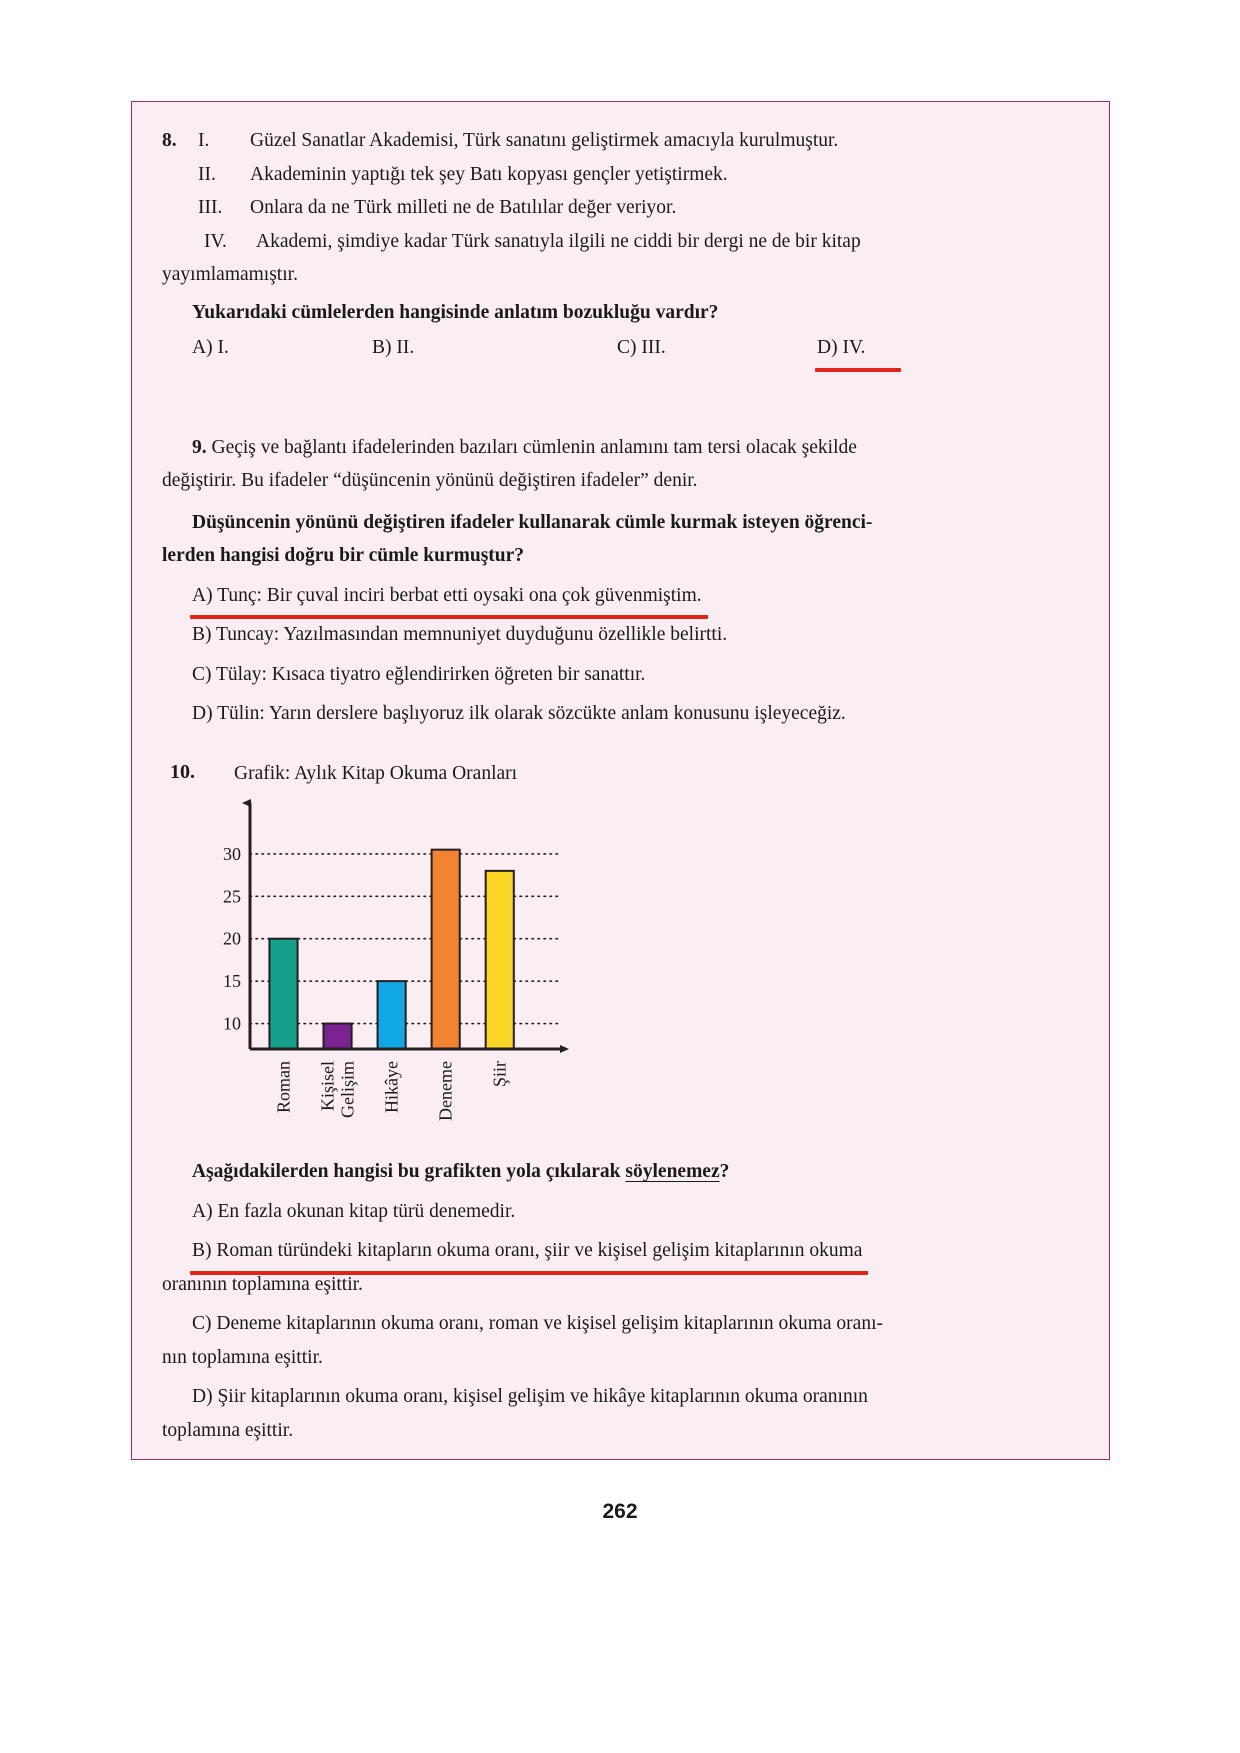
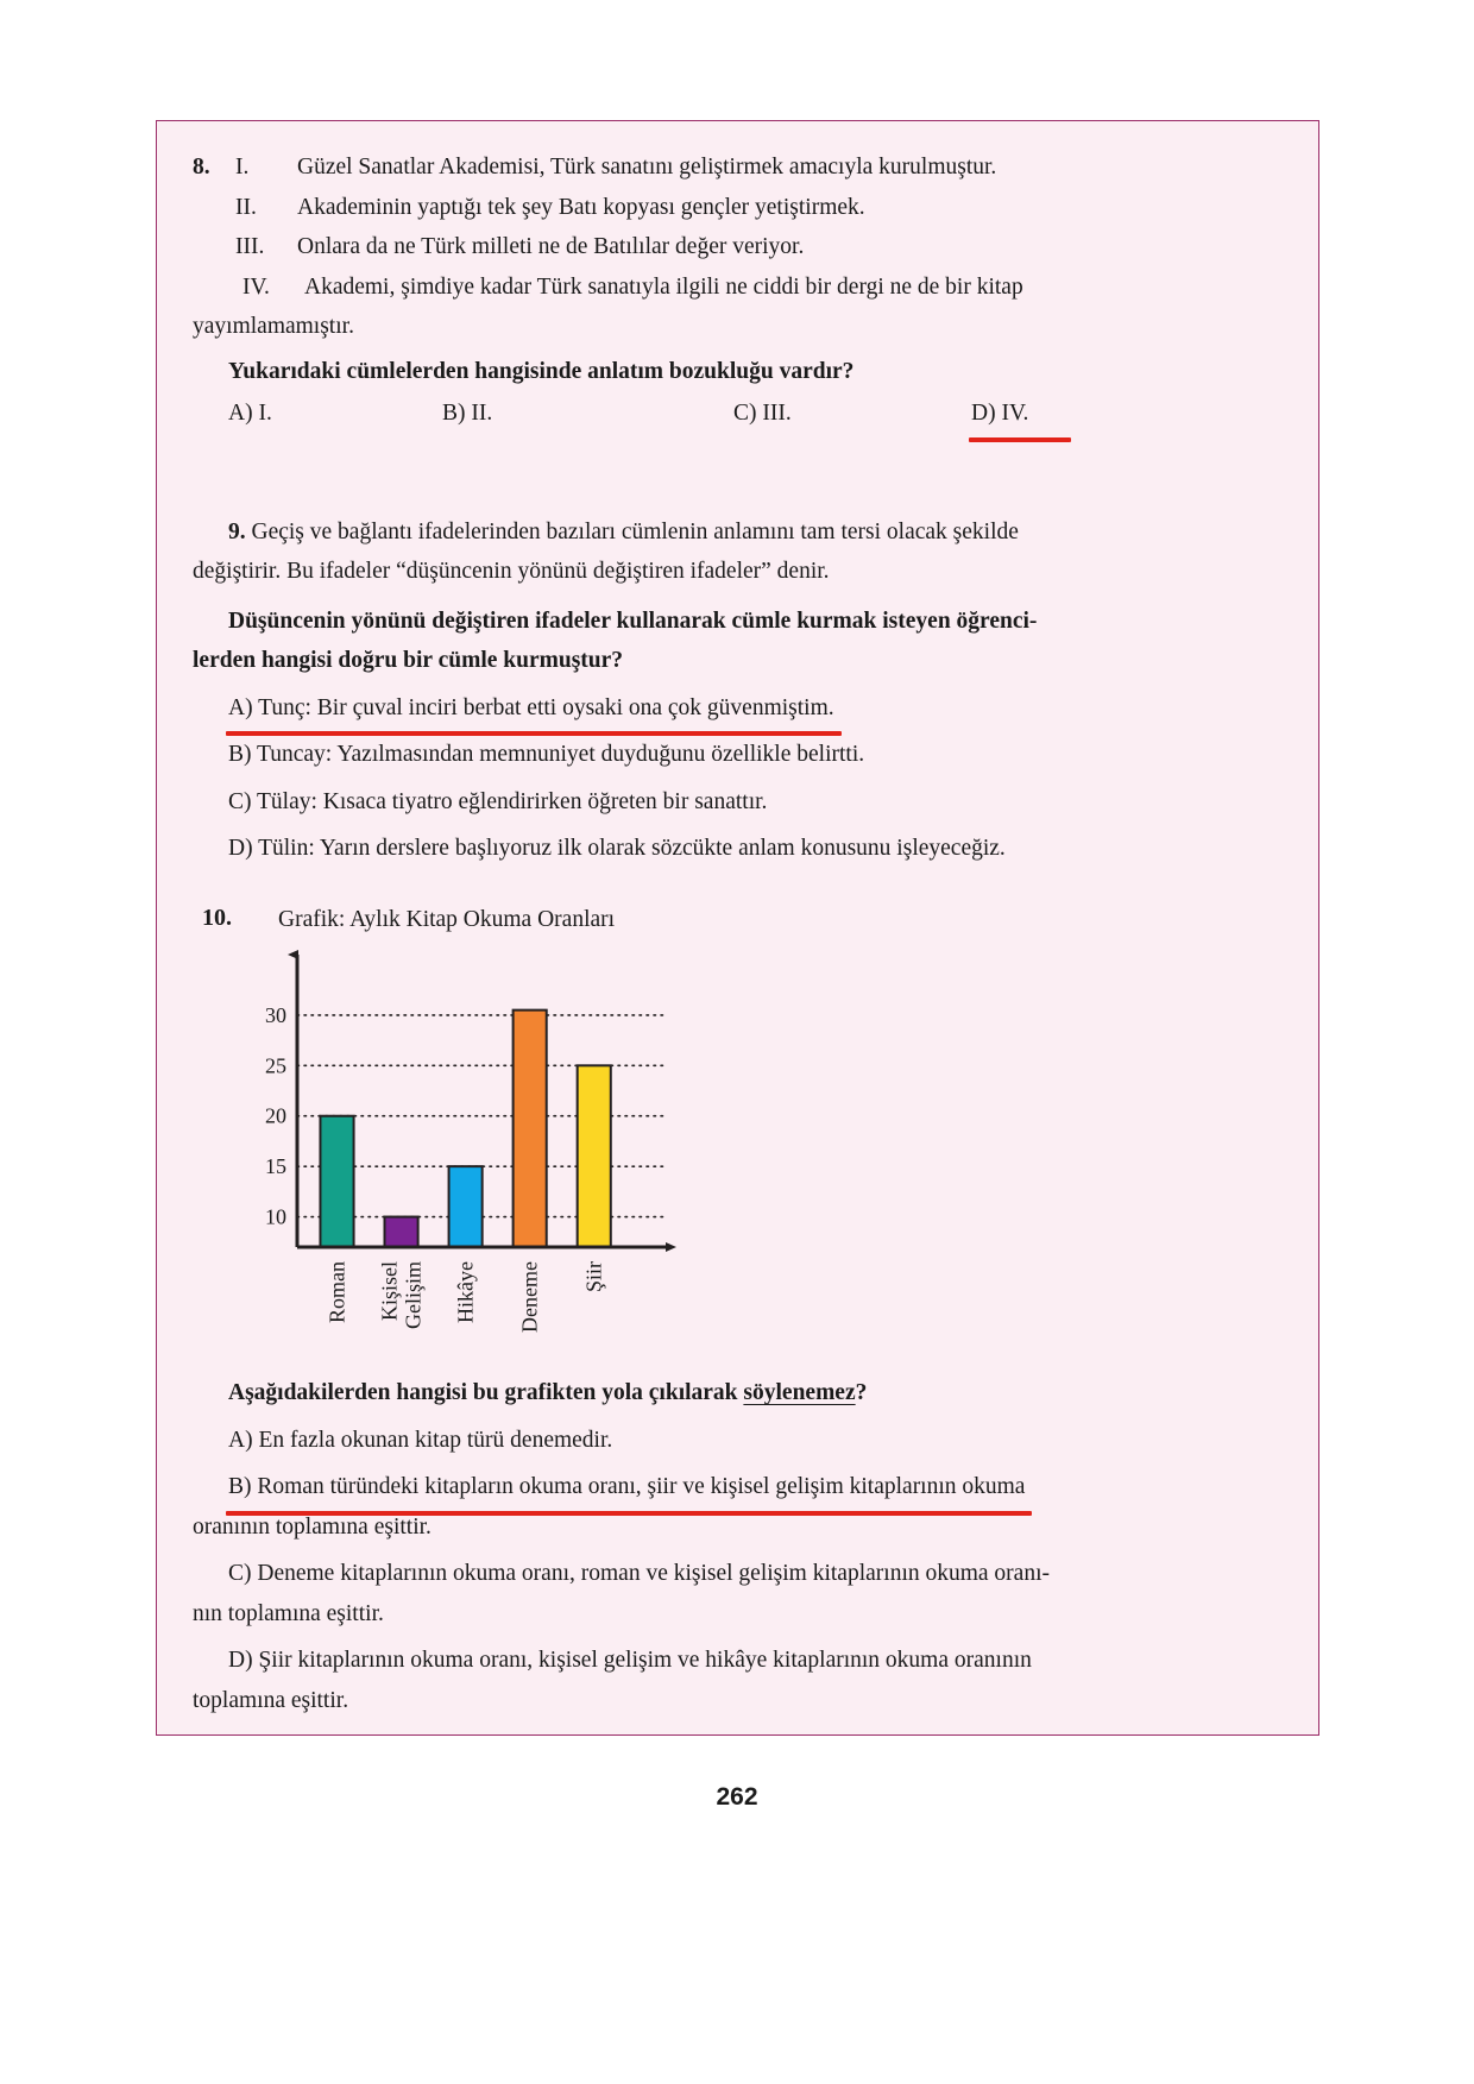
Şiir: 28 -> 25
